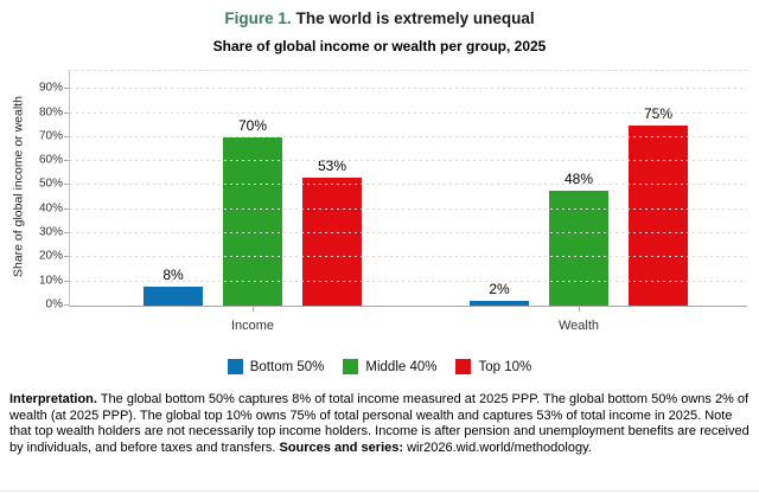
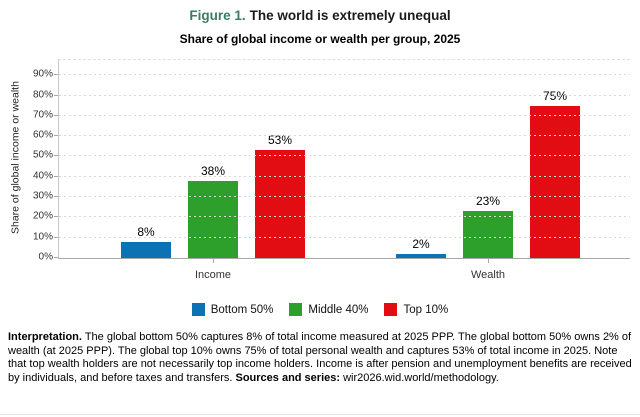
Middle 40%/Income: 70% -> 38%
Middle 40%/Wealth: 48% -> 23%
